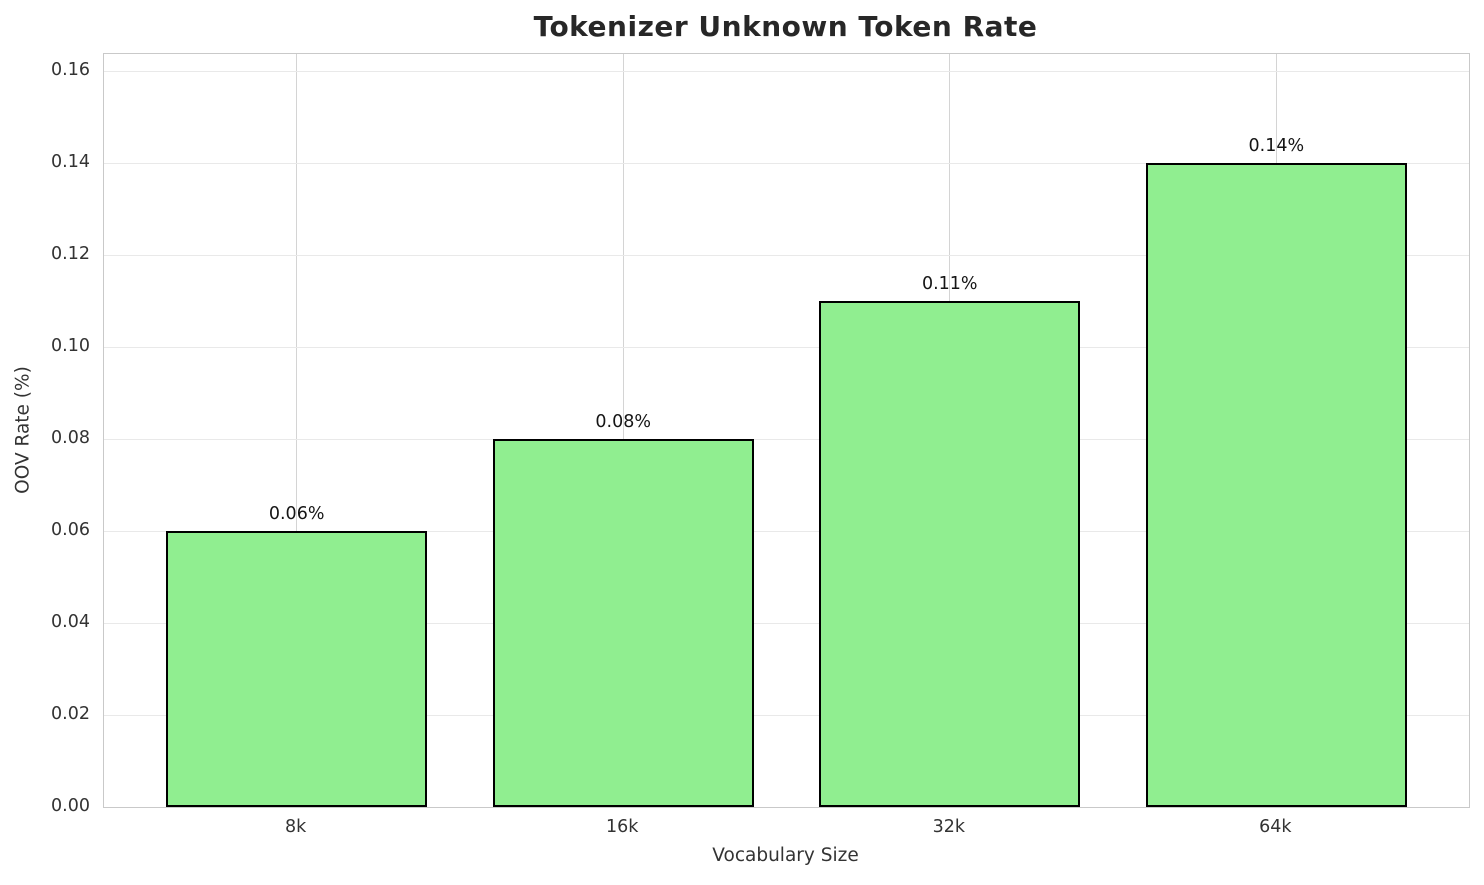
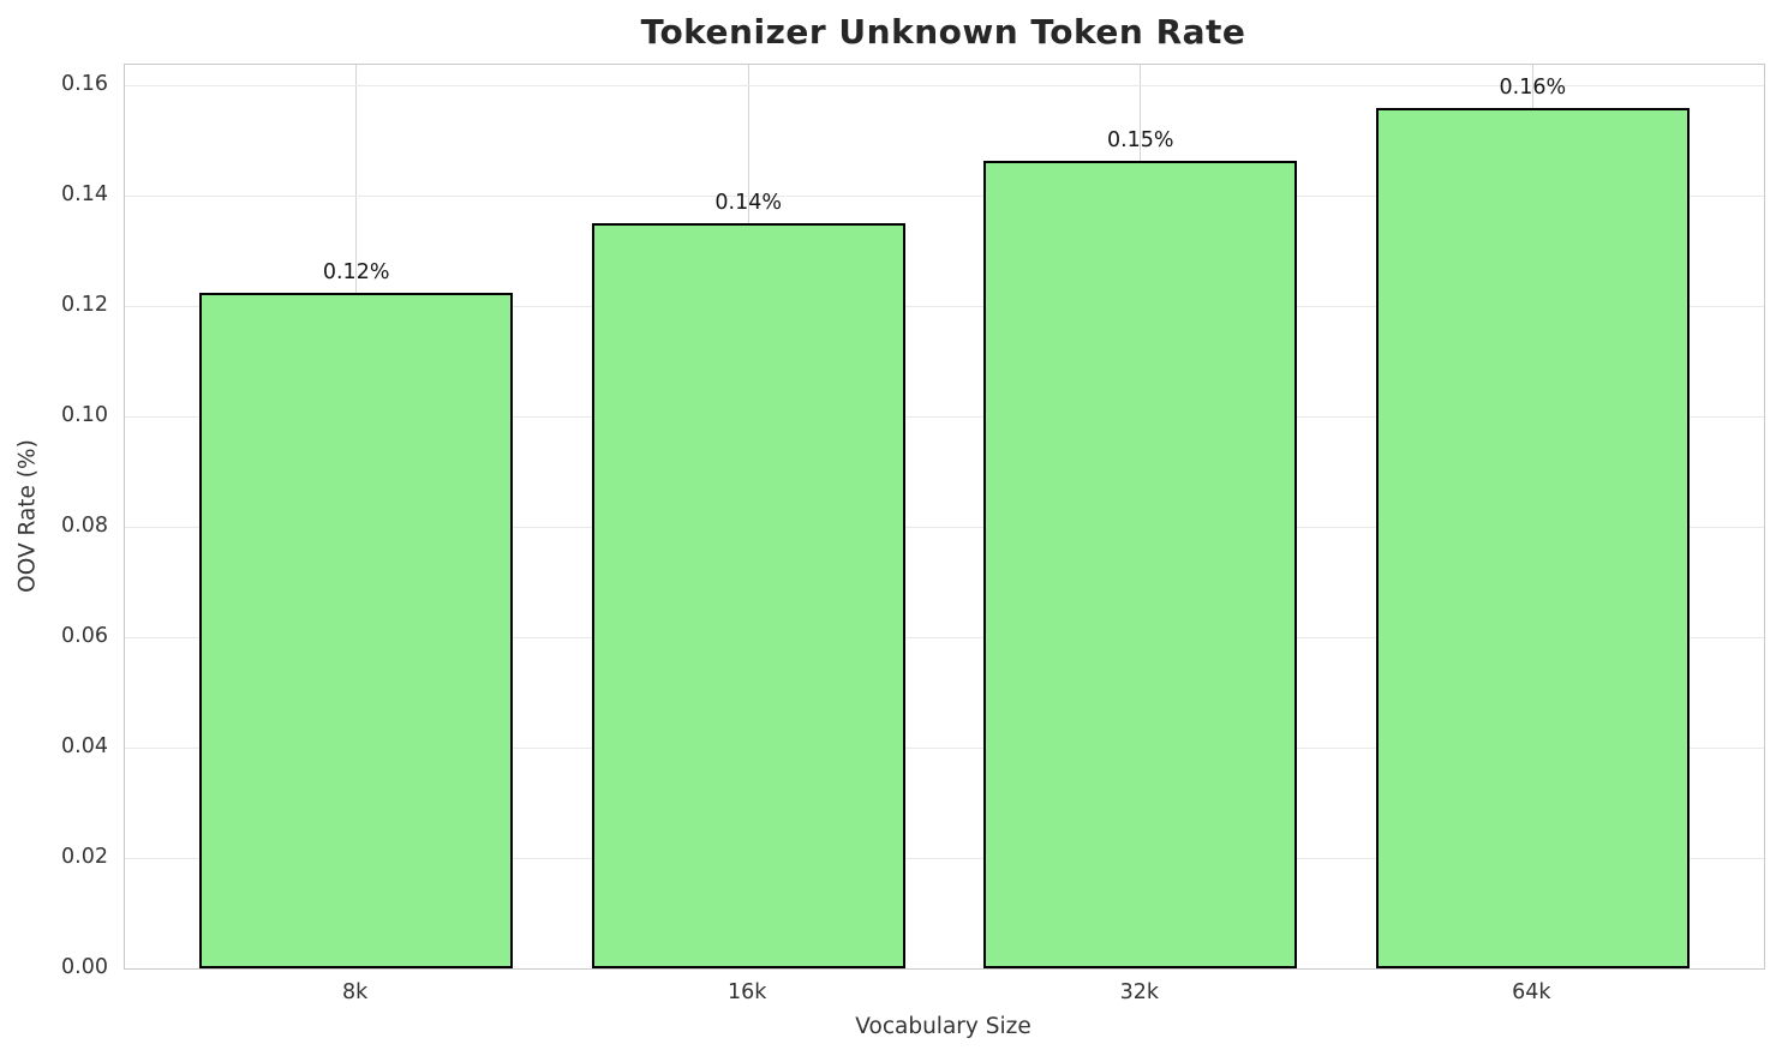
8k: 0.06% -> 0.12%
16k: 0.08% -> 0.14%
32k: 0.11% -> 0.15%
64k: 0.14% -> 0.16%
